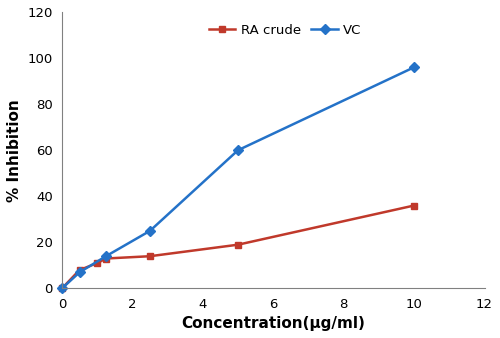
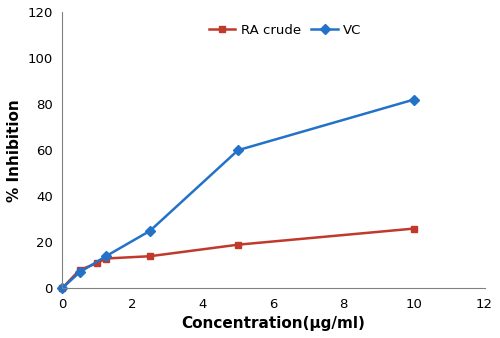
RA crude/10: 36 -> 26
VC/10: 96 -> 82
